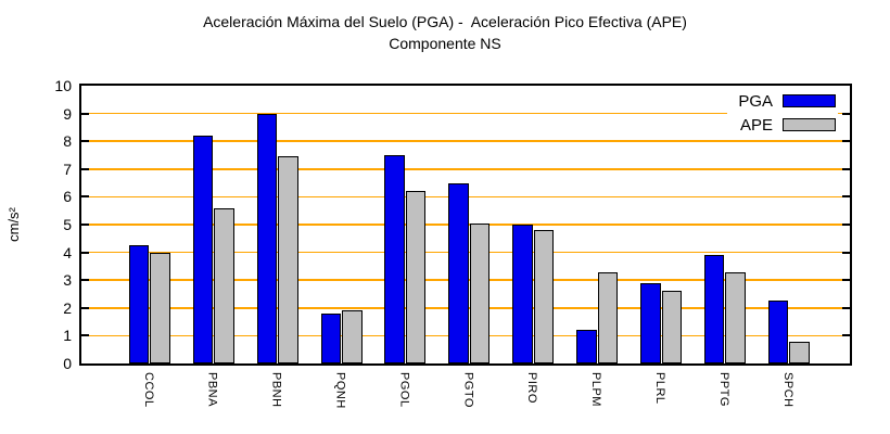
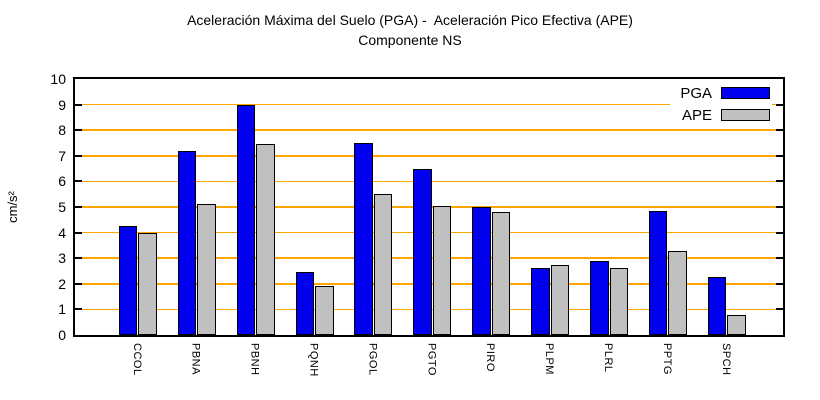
PGA/PBNA: 8.2 -> 7.2
APE/PBNA: 5.6 -> 5.1
PGA/PQNH: 1.8 -> 2.5
APE/PGOL: 6.2 -> 5.5
PGA/PLPM: 1.2 -> 2.6
APE/PLPM: 3.3 -> 2.8
PGA/PPTG: 3.9 -> 4.8
